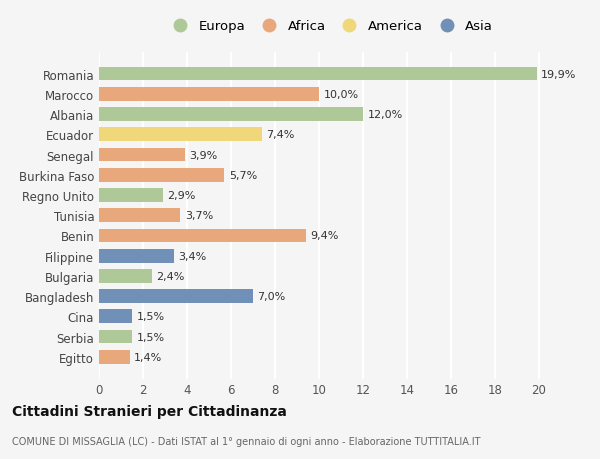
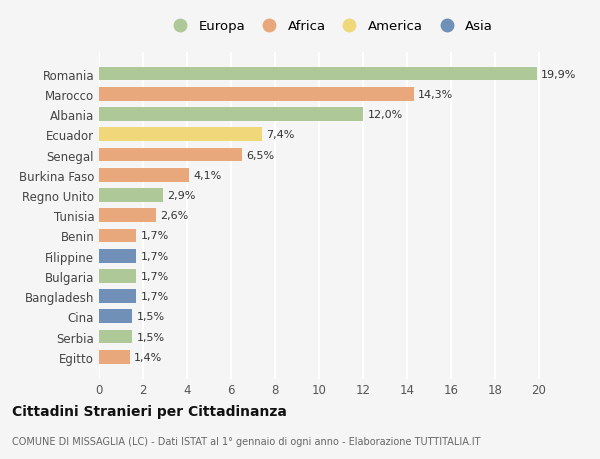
Marocco: 10,0% -> 14,3%
Senegal: 3,9% -> 6,5%
Burkina Faso: 5,7% -> 4,1%
Tunisia: 3,7% -> 2,6%
Benin: 9,4% -> 1,7%
Filippine: 3,4% -> 1,7%
Bulgaria: 2,4% -> 1,7%
Bangladesh: 7,0% -> 1,7%
